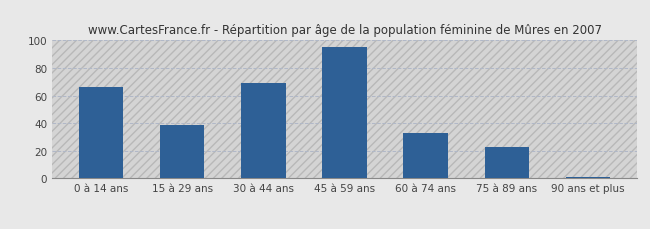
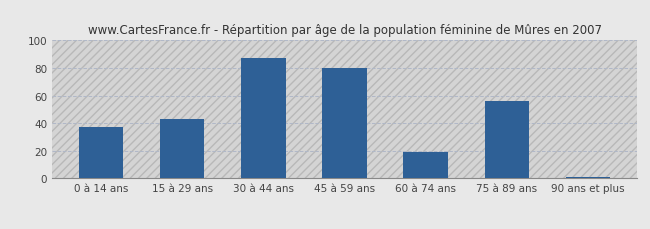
0 à 14 ans: 66 -> 37
15 à 29 ans: 39 -> 43
30 à 44 ans: 69 -> 87
45 à 59 ans: 95 -> 80
60 à 74 ans: 33 -> 19
75 à 89 ans: 23 -> 56
